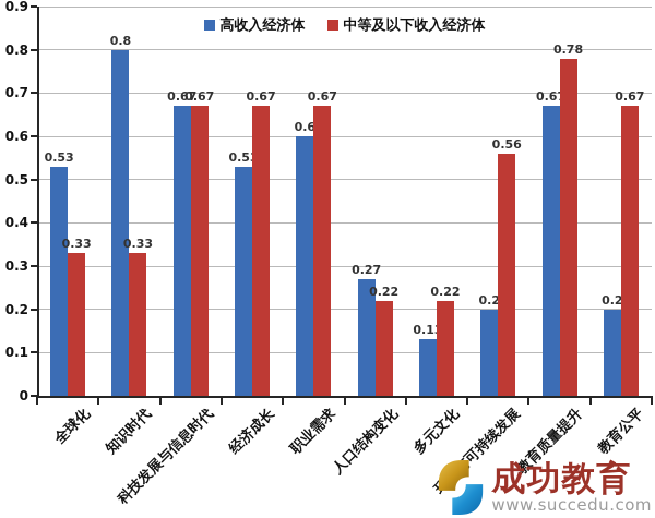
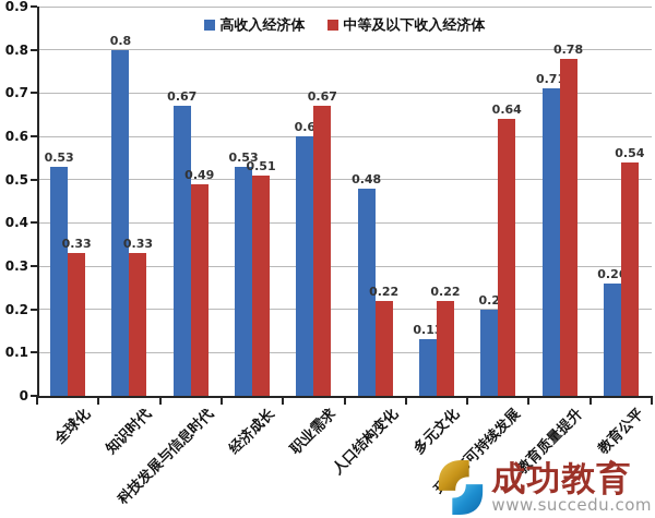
中等及以下收入经济体/科技发展与信息时代: 0.67 -> 0.49
中等及以下收入经济体/经济成长: 0.67 -> 0.51
高收入经济体/人口结构变化: 0.27 -> 0.48
中等及以下收入经济体/环境与可持续发展: 0.56 -> 0.64
高收入经济体/教育质量提升: 0.67 -> 0.71
高收入经济体/教育公平: 0.2 -> 0.26
中等及以下收入经济体/教育公平: 0.67 -> 0.54
